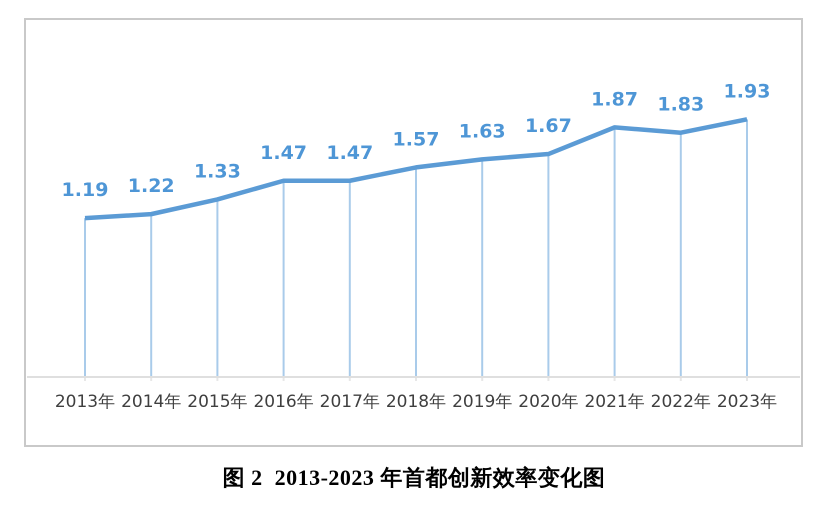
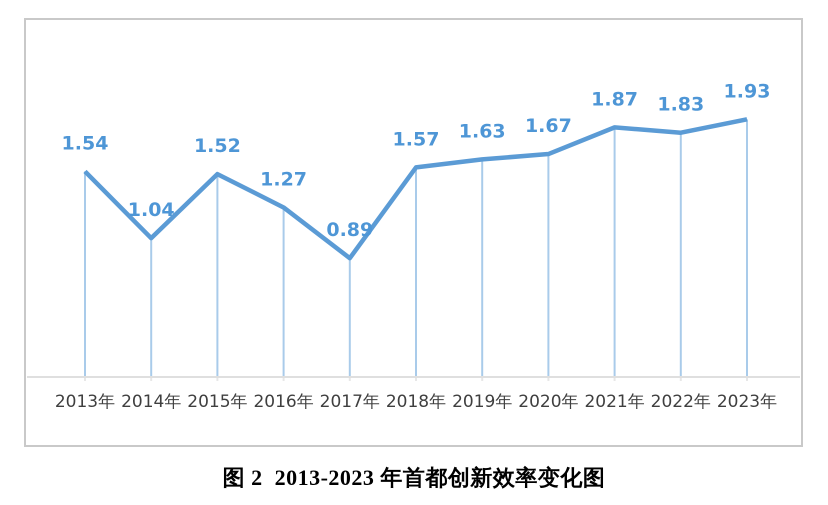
2013年: 1.19 -> 1.54
2014年: 1.22 -> 1.04
2015年: 1.33 -> 1.52
2016年: 1.47 -> 1.27
2017年: 1.47 -> 0.89
